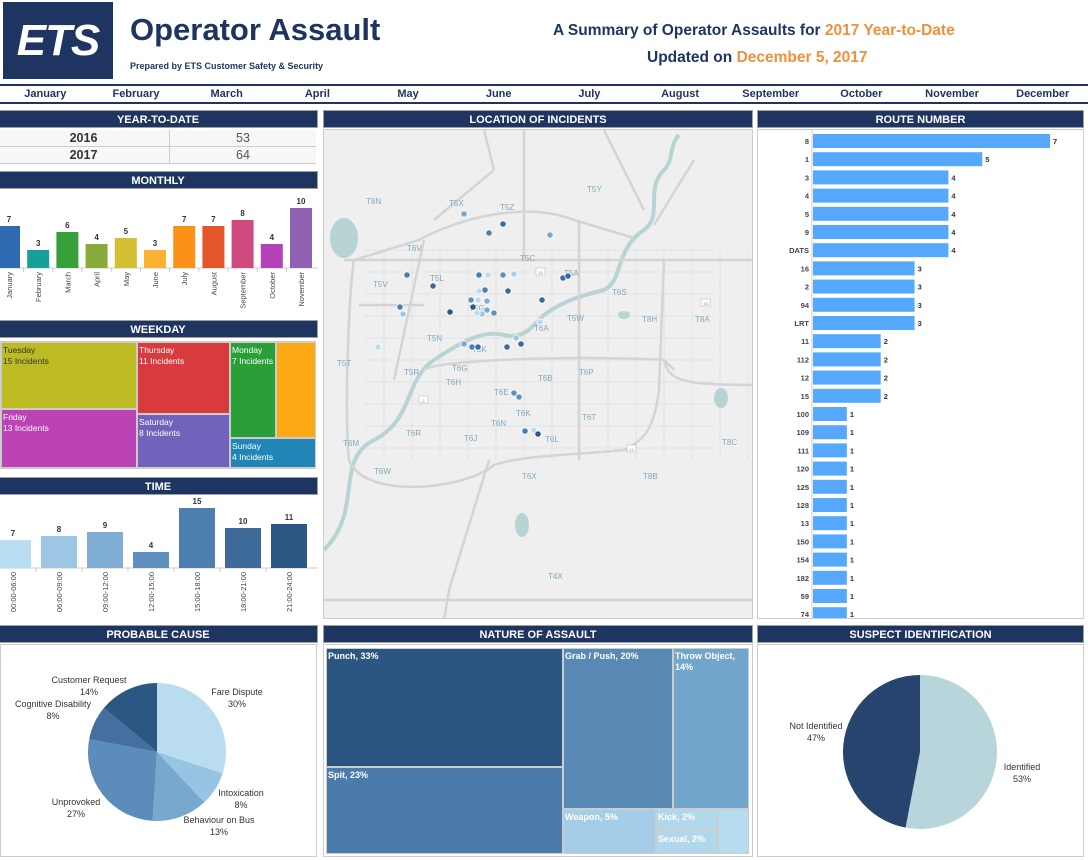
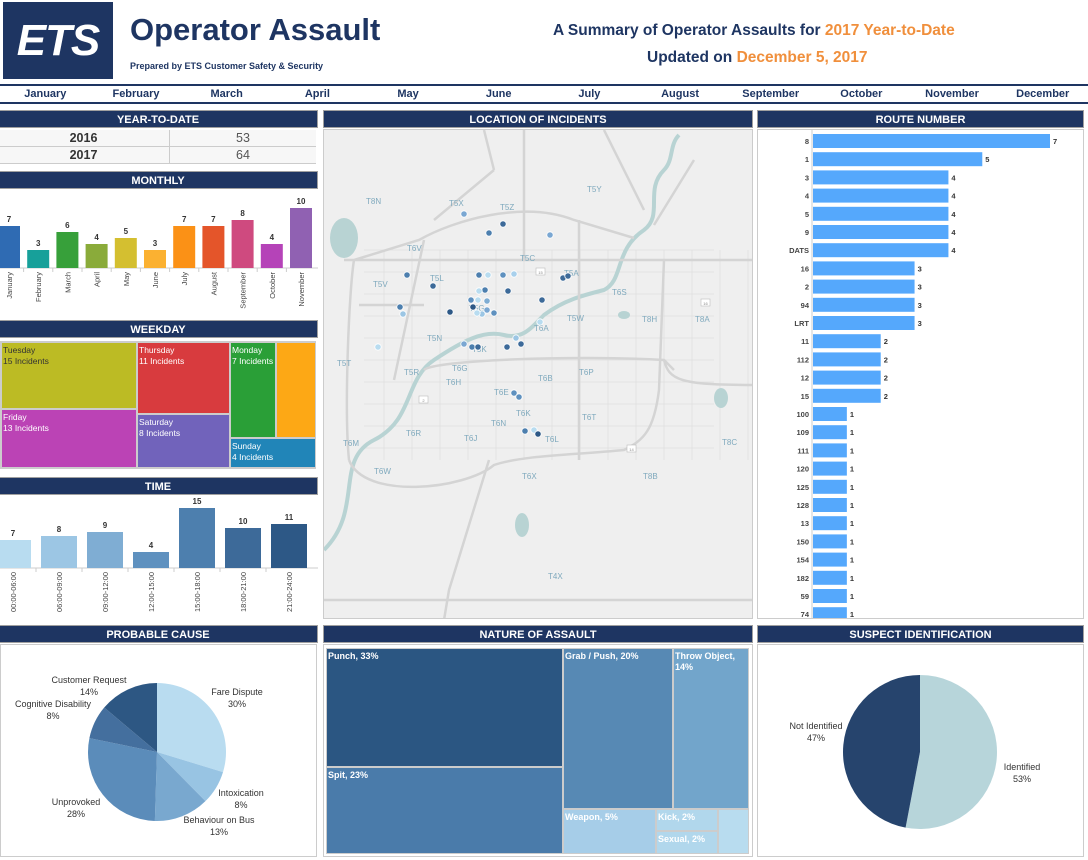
PROBABLE CAUSE/Unprovoked: 27% -> 28%
